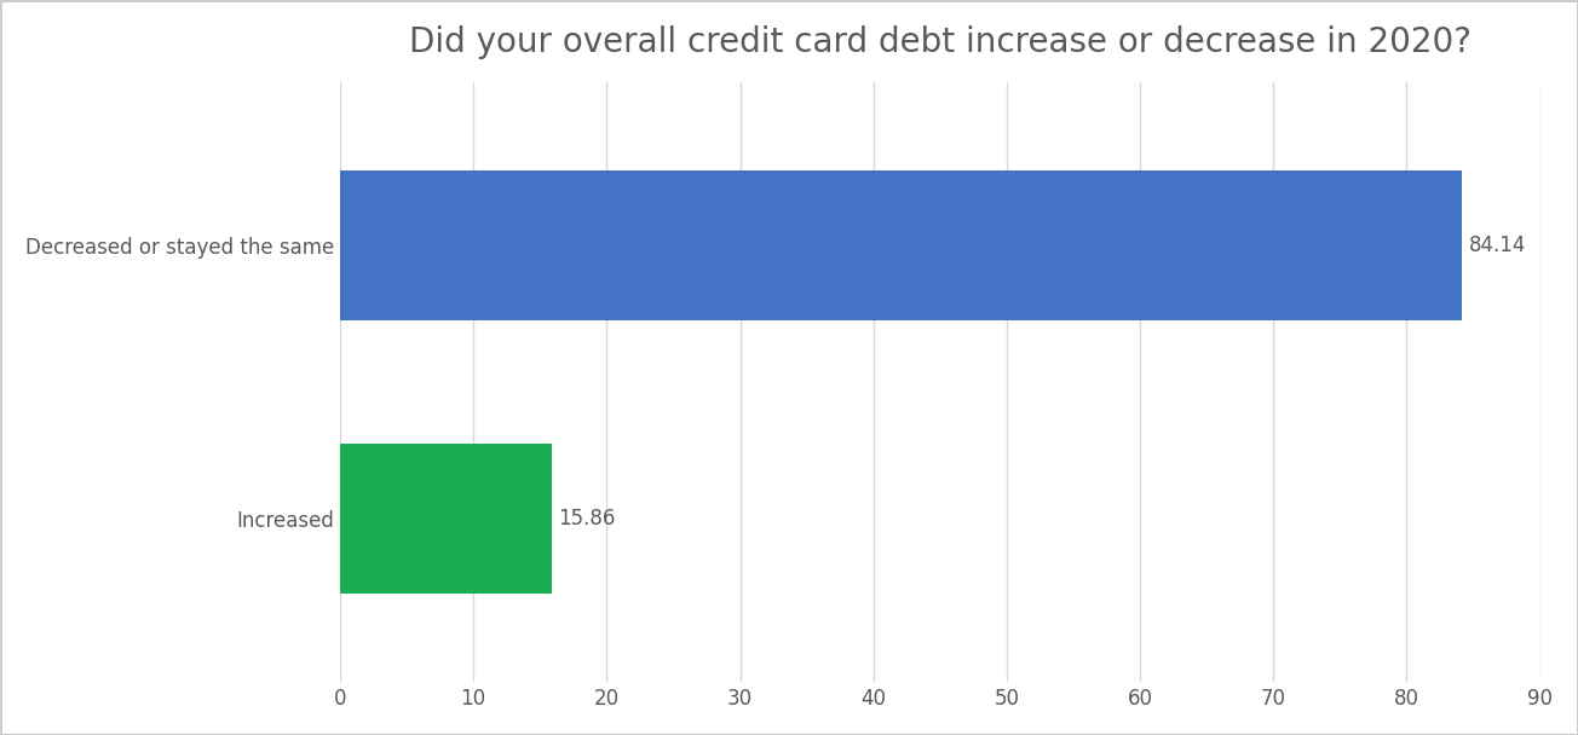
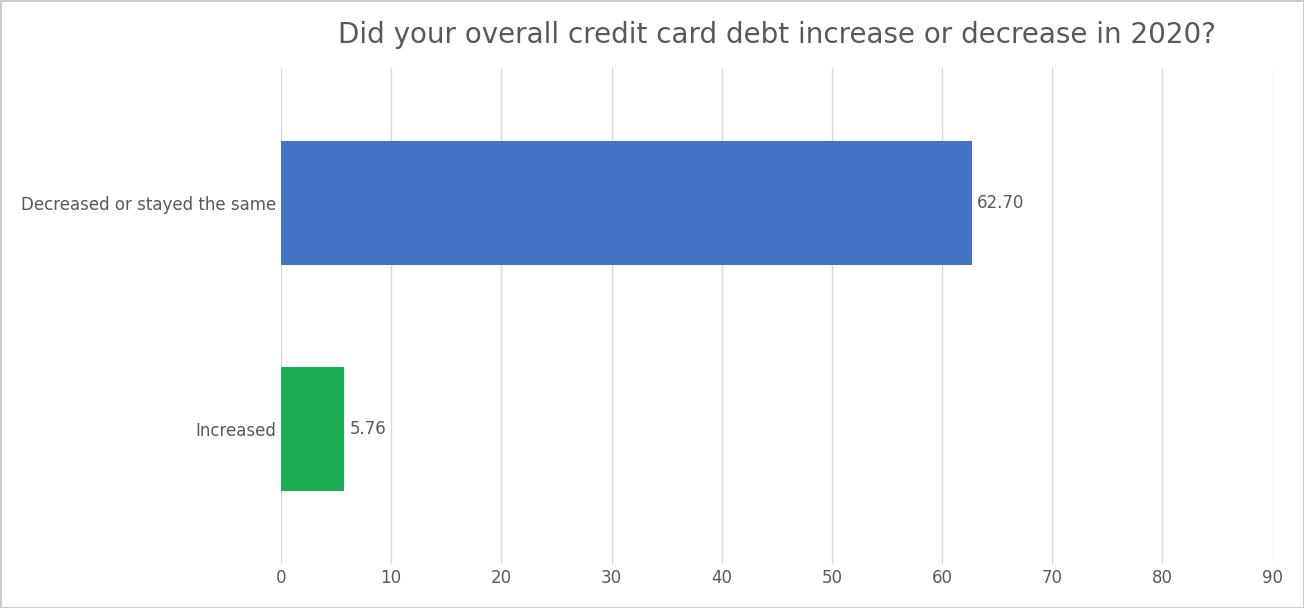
Decreased or stayed the same: 84.14 -> 62.70
Increased: 15.86 -> 5.76
